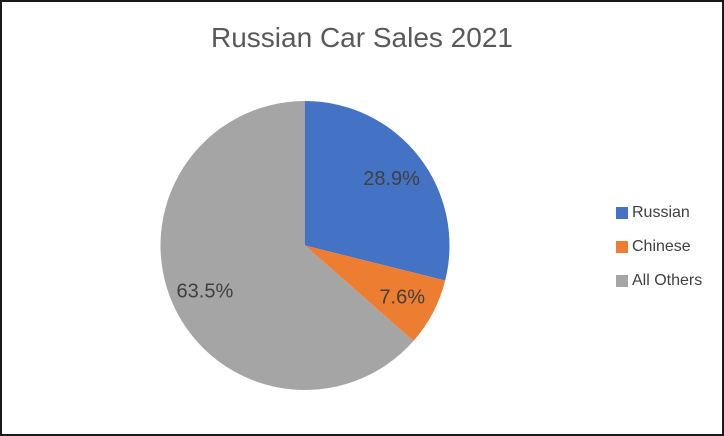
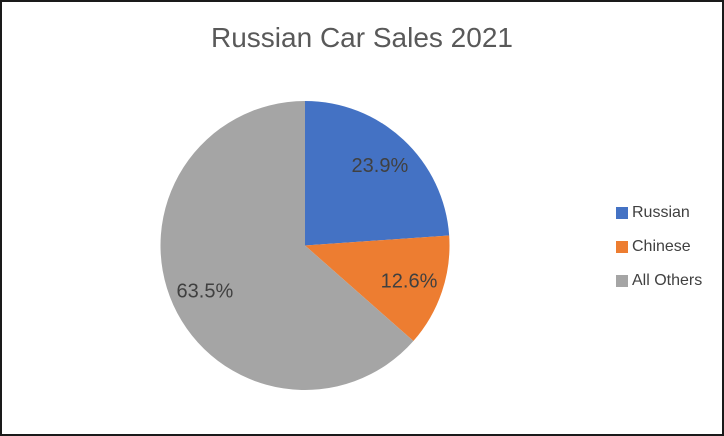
Russian: 28.9% -> 23.9%
Chinese: 7.6% -> 12.6%
